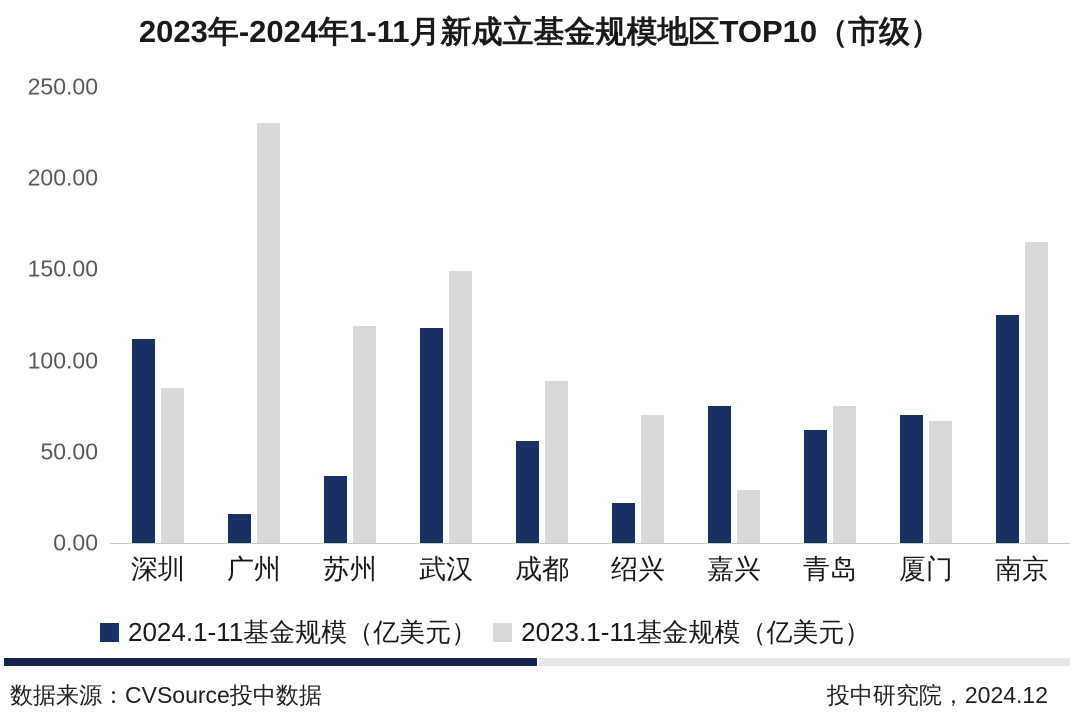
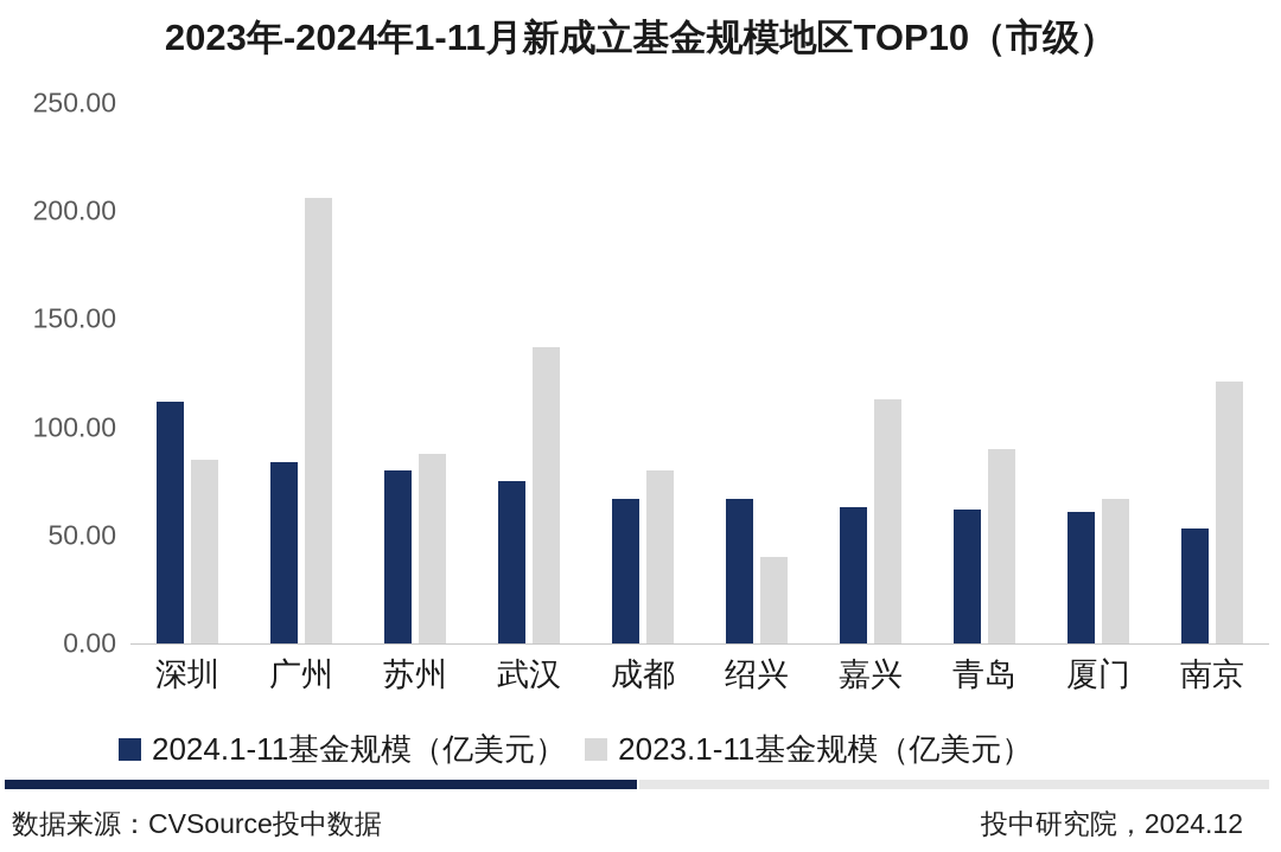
2024.1-11基金规模（亿美元）/广州: 16 -> 84
2023.1-11基金规模（亿美元）/广州: 230 -> 206
2024.1-11基金规模（亿美元）/苏州: 37 -> 80
2023.1-11基金规模（亿美元）/苏州: 119 -> 88
2024.1-11基金规模（亿美元）/武汉: 118 -> 75
2023.1-11基金规模（亿美元）/武汉: 149 -> 137
2024.1-11基金规模（亿美元）/成都: 56 -> 67
2023.1-11基金规模（亿美元）/成都: 89 -> 80
2024.1-11基金规模（亿美元）/绍兴: 22 -> 67
2023.1-11基金规模（亿美元）/绍兴: 70 -> 40
2024.1-11基金规模（亿美元）/嘉兴: 75 -> 63
2023.1-11基金规模（亿美元）/嘉兴: 29 -> 113
2023.1-11基金规模（亿美元）/青岛: 75 -> 90
2024.1-11基金规模（亿美元）/厦门: 70 -> 61
2024.1-11基金规模（亿美元）/南京: 125 -> 53
2023.1-11基金规模（亿美元）/南京: 165 -> 121
